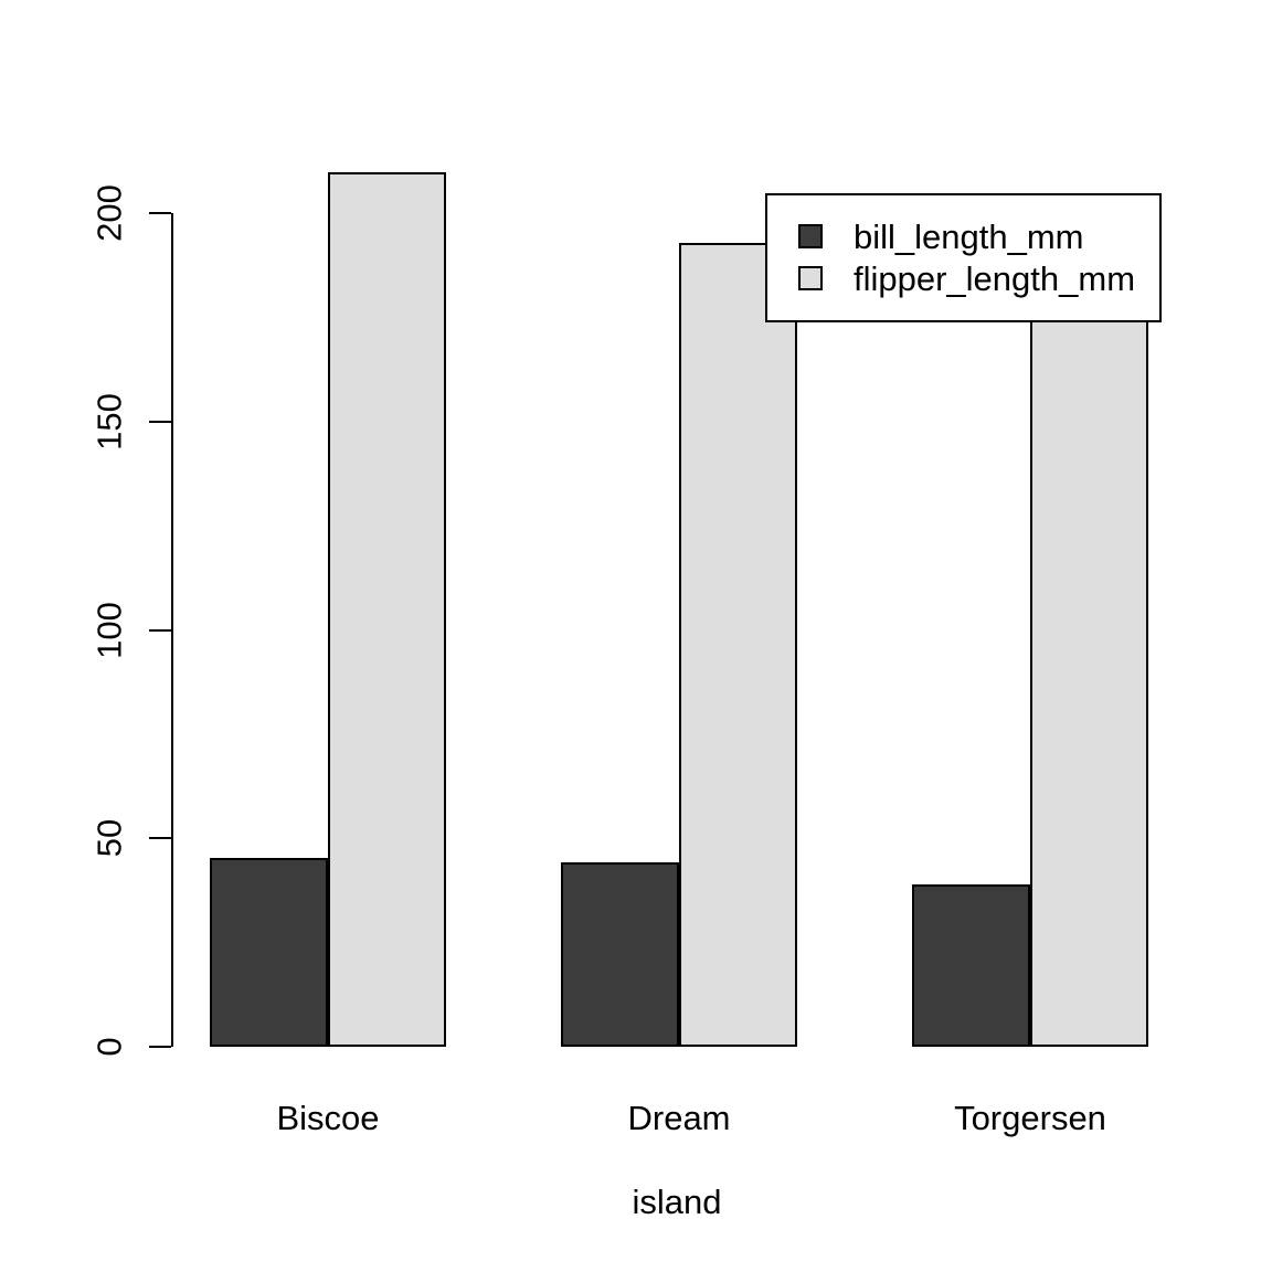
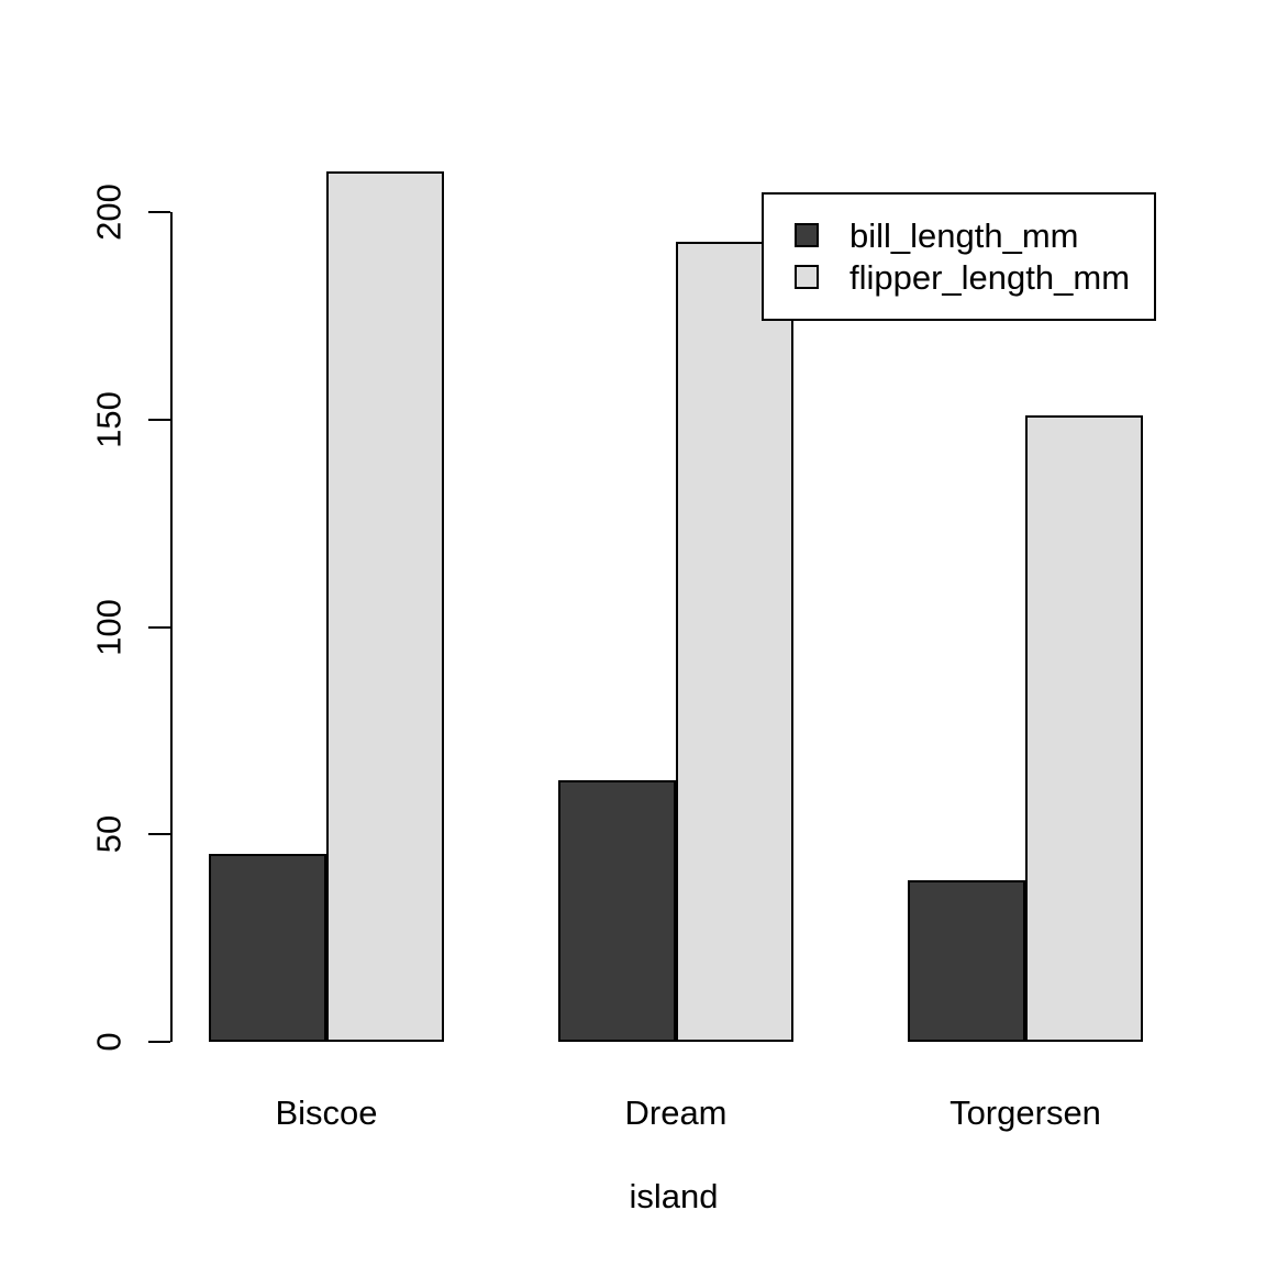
bill_length_mm/Dream: 44 -> 63
flipper_length_mm/Torgersen: 191 -> 151
